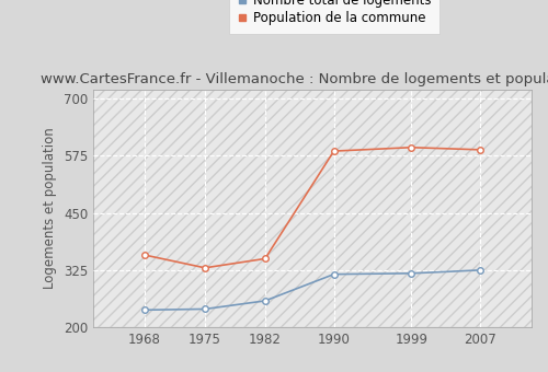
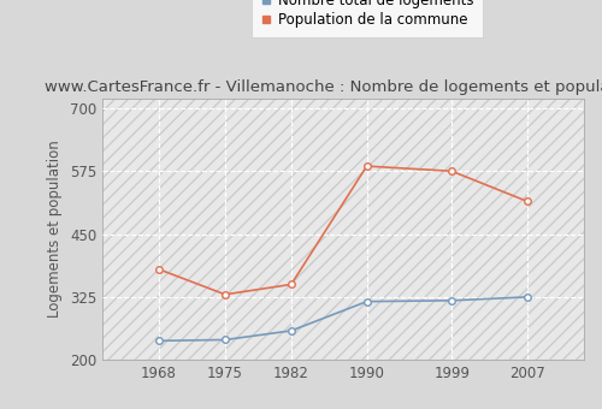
Population de la commune/1968: 358 -> 380
Population de la commune/1999: 593 -> 575
Population de la commune/2007: 588 -> 515
